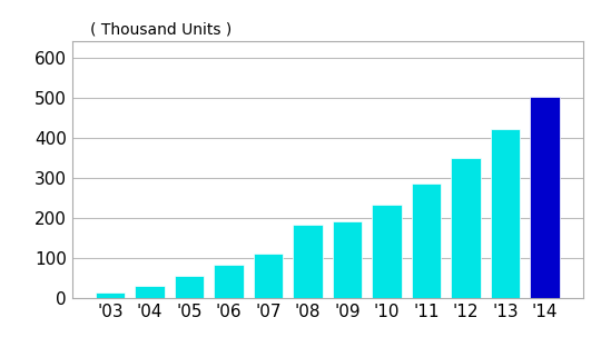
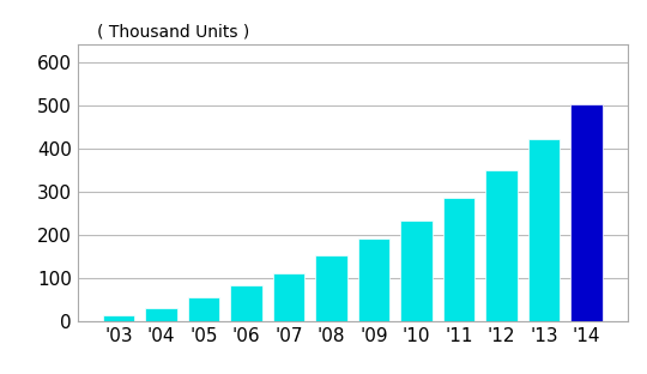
'08: 185 -> 153
